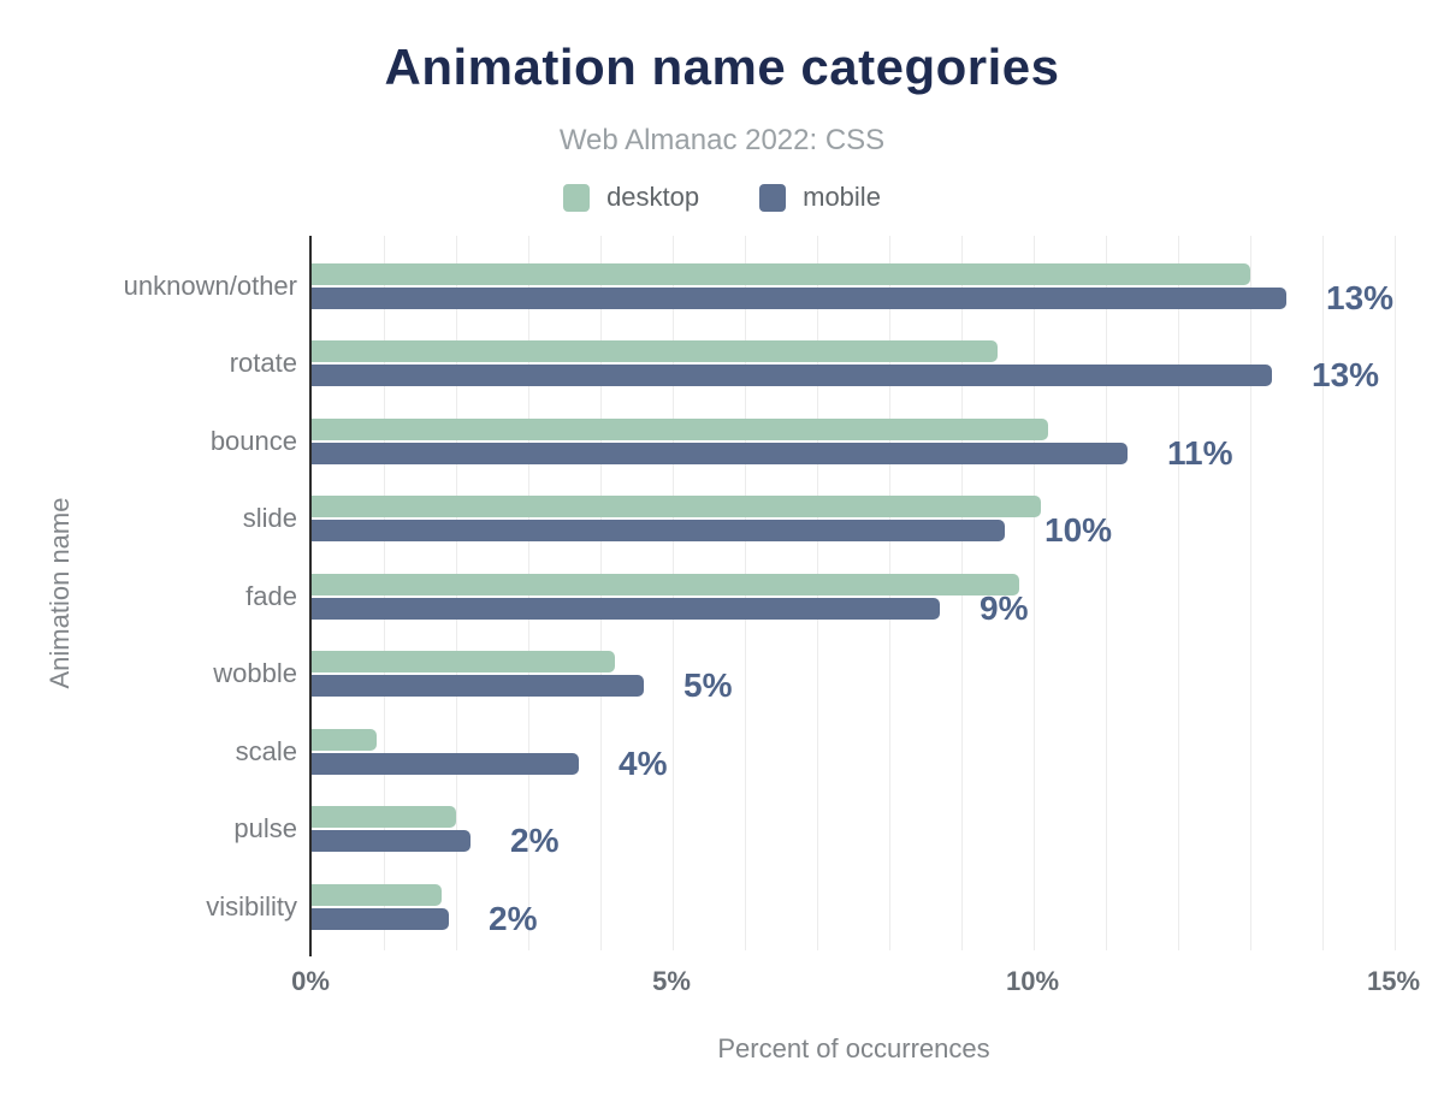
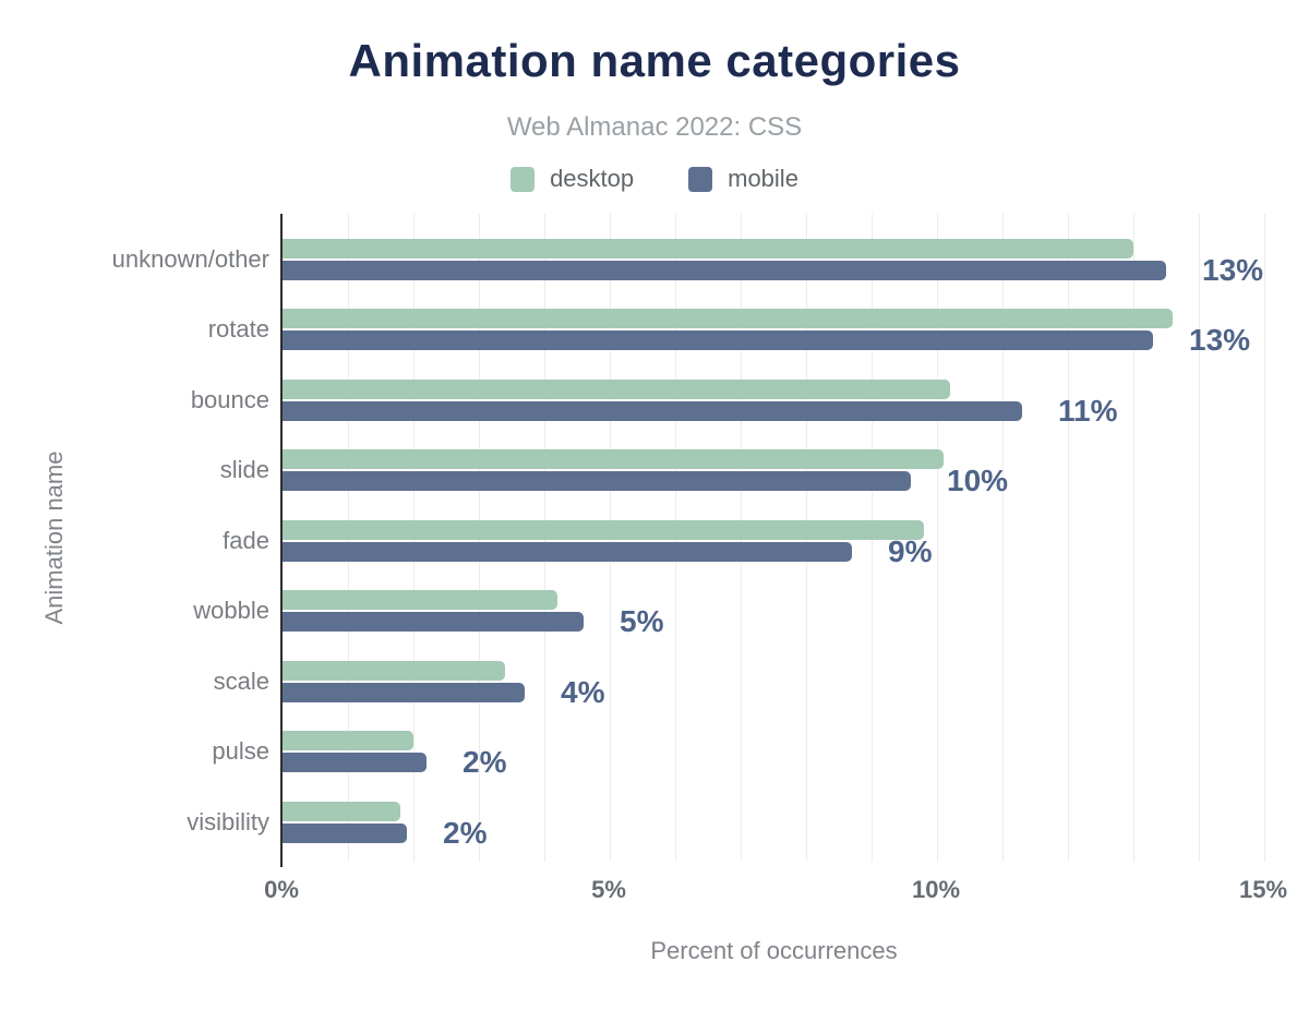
desktop/rotate: 9.5% -> 13.6%
desktop/scale: 0.9% -> 3.4%
